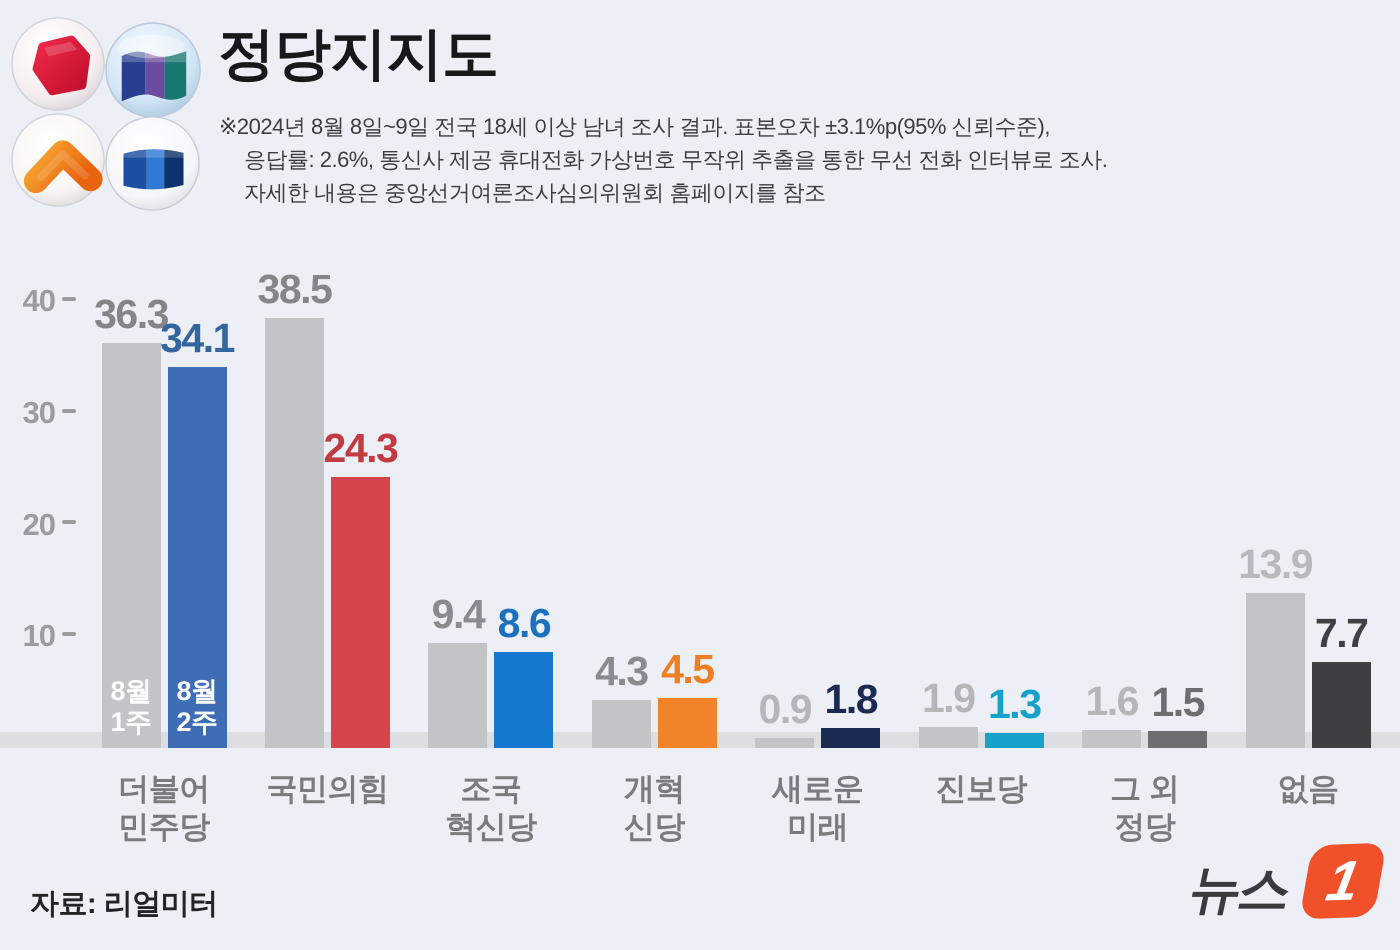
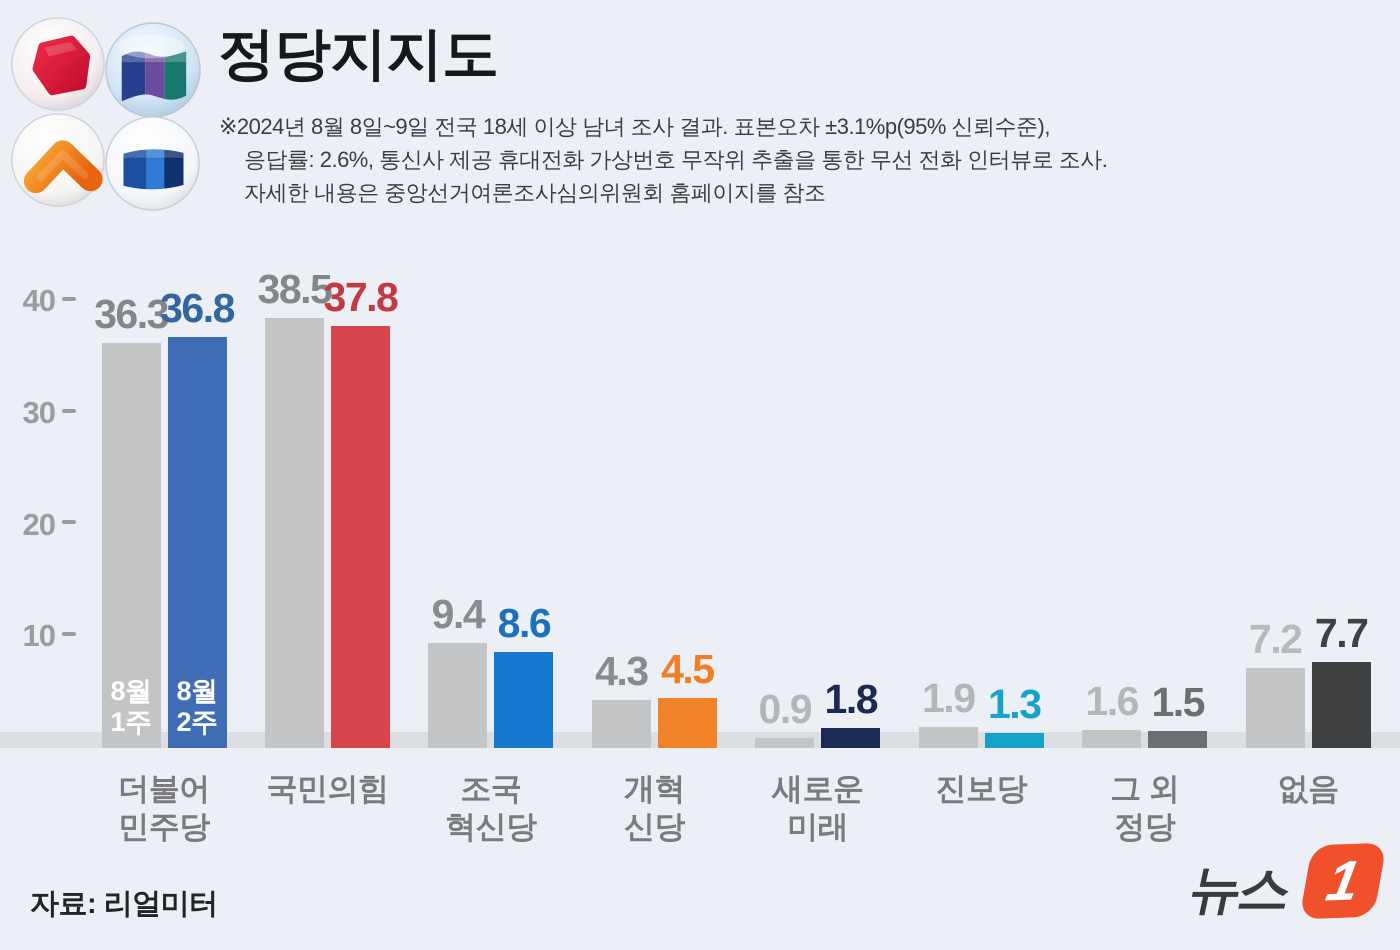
8월 2주/더불어 민주당: 34.1 -> 36.8
8월 2주/국민의힘: 24.3 -> 37.8
8월 1주/없음: 13.9 -> 7.2
